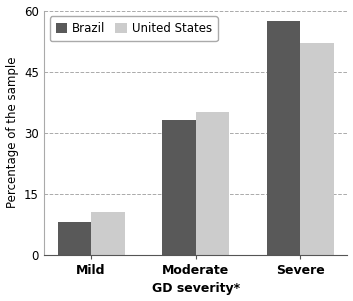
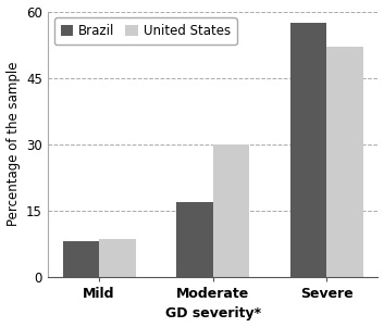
United States/Mild: 10.5 -> 8.5
Brazil/Moderate: 33.0 -> 17.0
United States/Moderate: 35.0 -> 30.0
